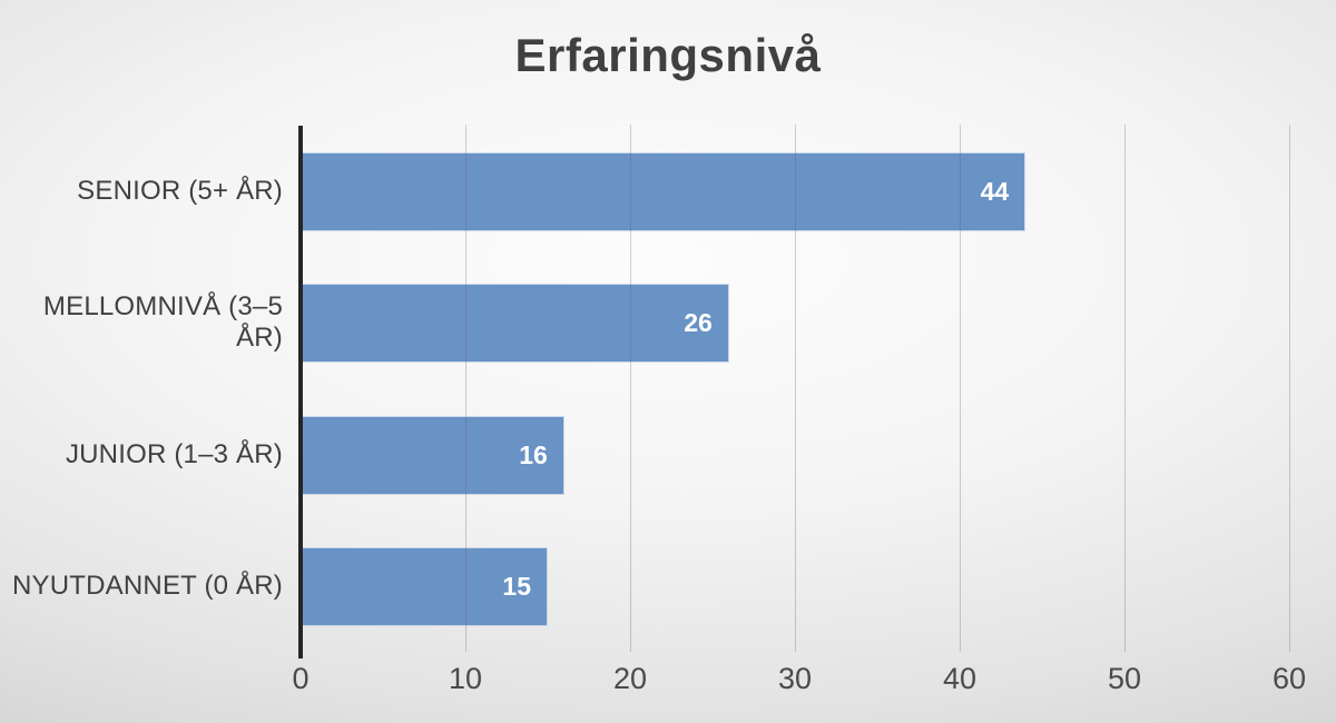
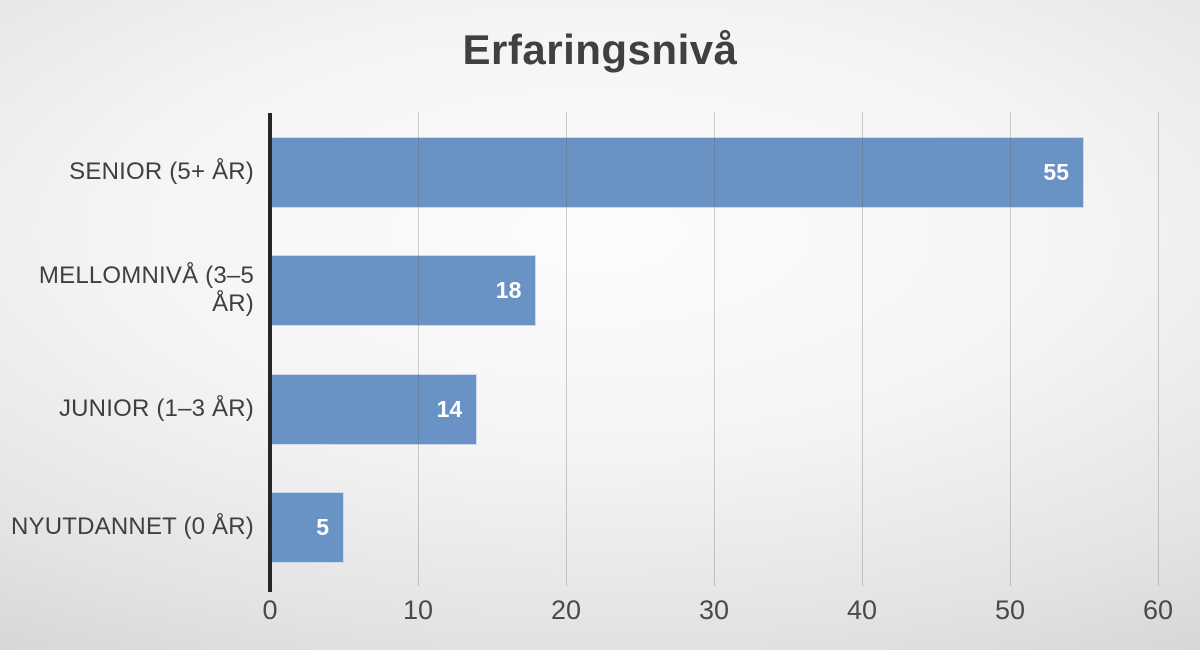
SENIOR (5+ ÅR): 44 -> 55
MELLOMNIVÅ (3–5 ÅR): 26 -> 18
JUNIOR (1–3 ÅR): 16 -> 14
NYUTDANNET (0 ÅR): 15 -> 5
